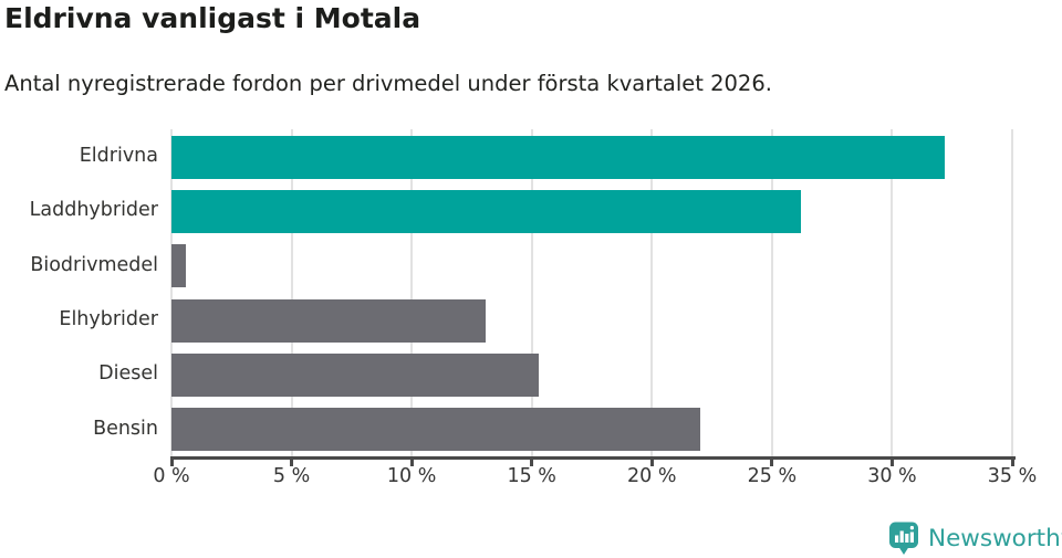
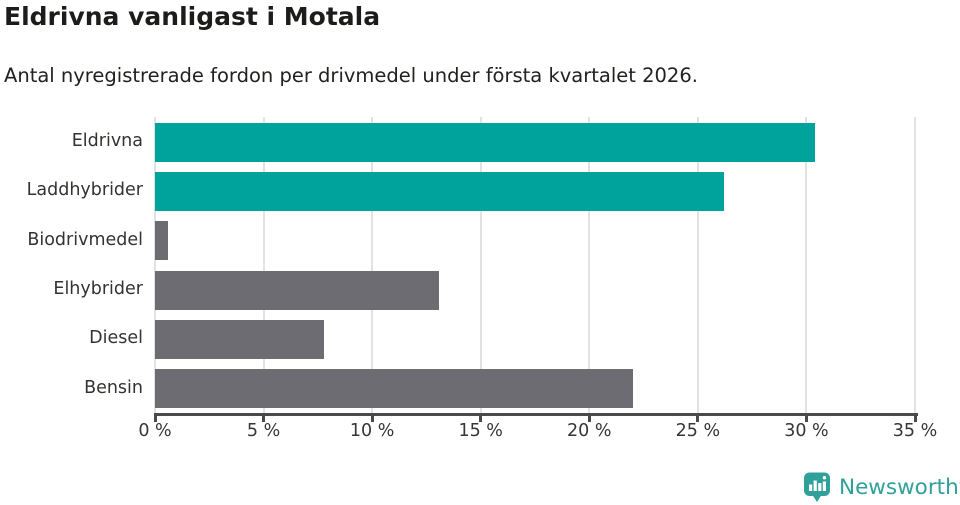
Eldrivna: 32.2% -> 30.4%
Diesel: 15.3% -> 7.8%
